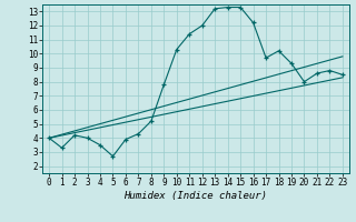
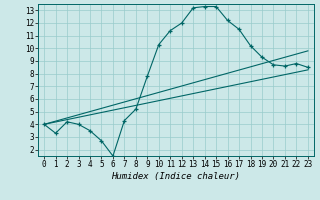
6: 3.9 -> 1.5
17: 9.7 -> 11.5
20: 8.0 -> 8.7
